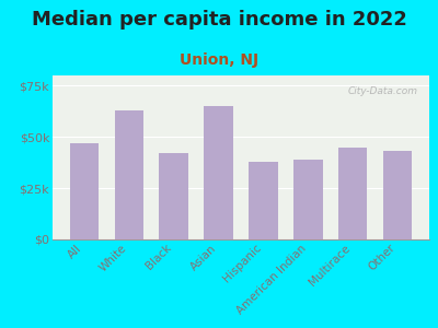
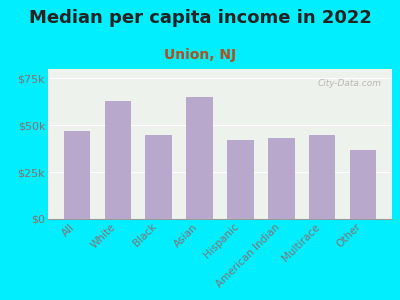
Black: $42k -> $45k
Hispanic: $38k -> $42k
American Indian: $39k -> $43k
Other: $43k -> $37k
